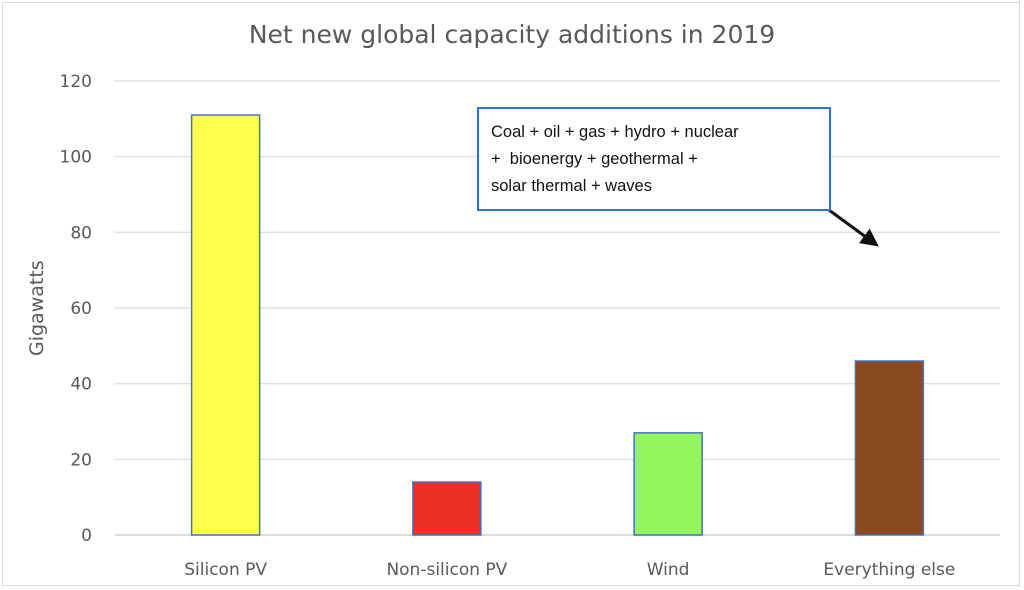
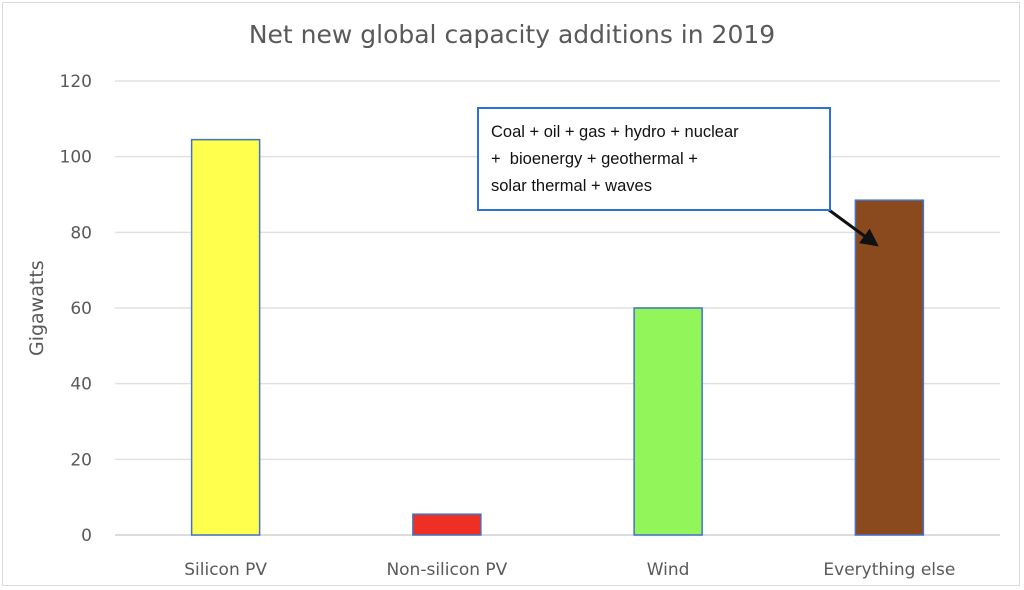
Silicon PV: 111 -> 104
Non-silicon PV: 14 -> 6
Wind: 27 -> 60
Everything else: 46 -> 88
